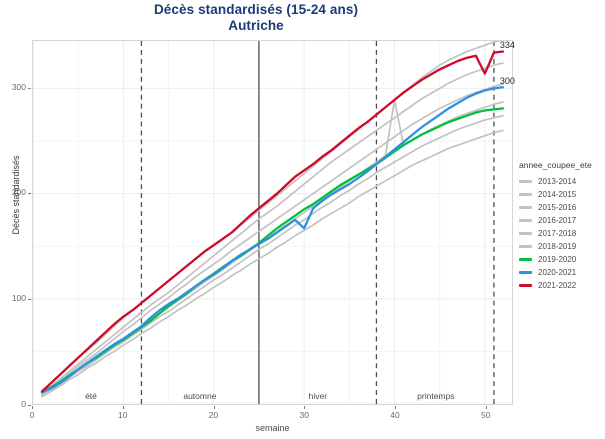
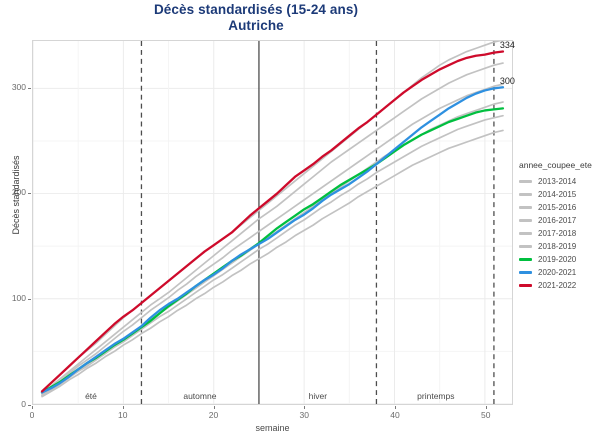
2020-2021/30: 167 -> 180
2016-2017/40: 289 -> 241
2021-2022/50: 314 -> 332
